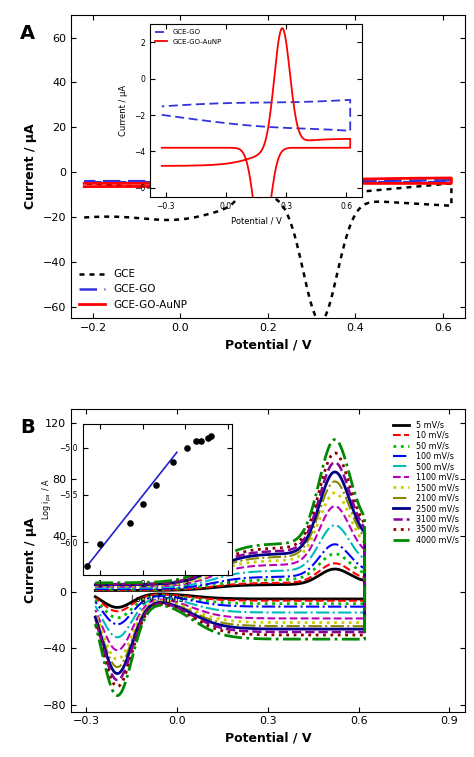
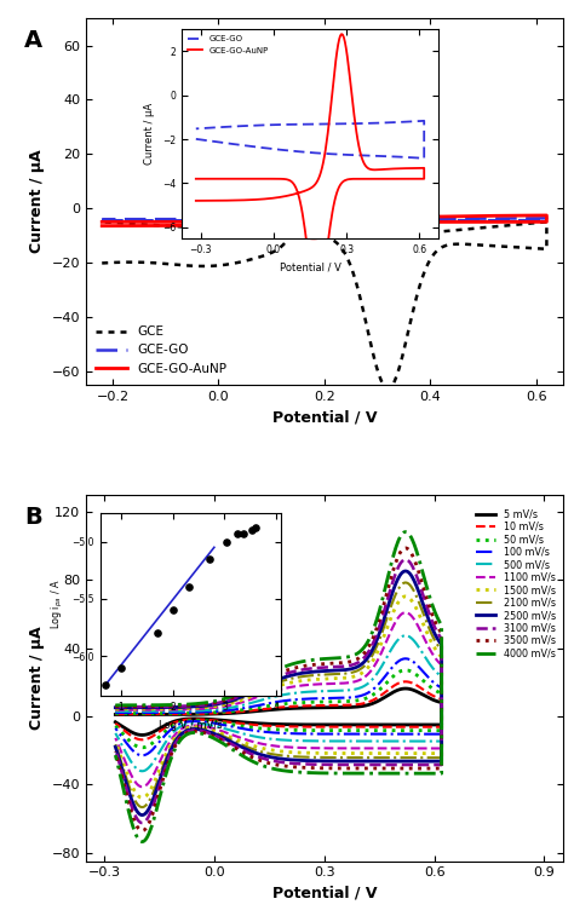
1: -6.02 -> -6.10
